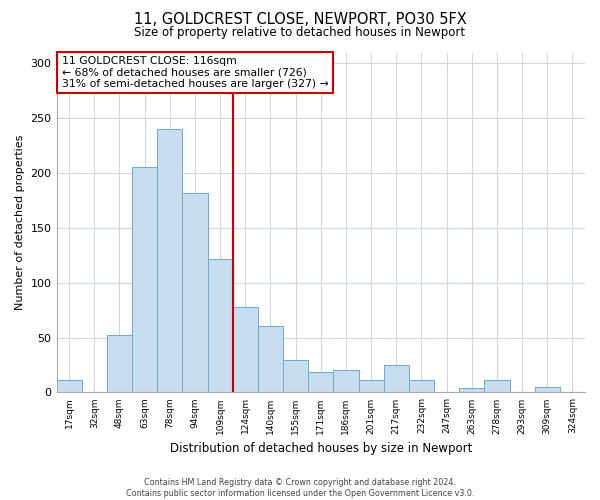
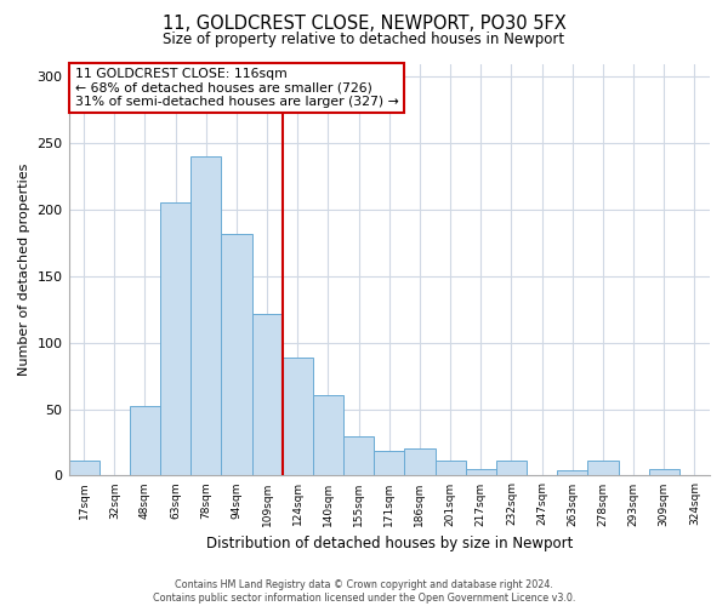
124sqm: 78 -> 89
217sqm: 25 -> 5
